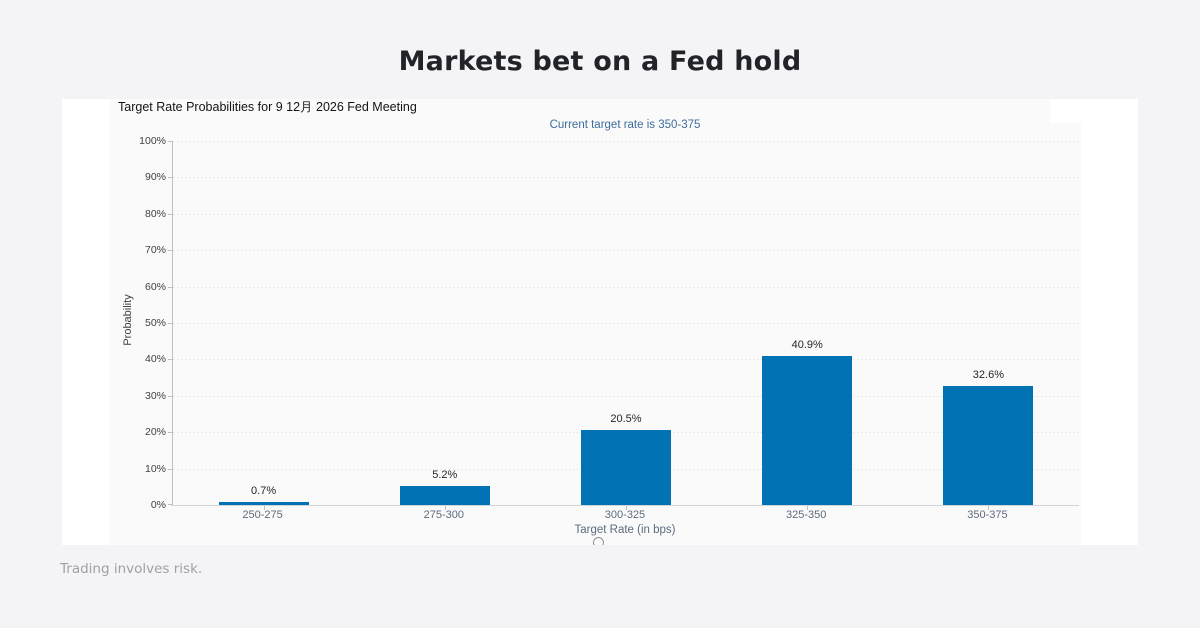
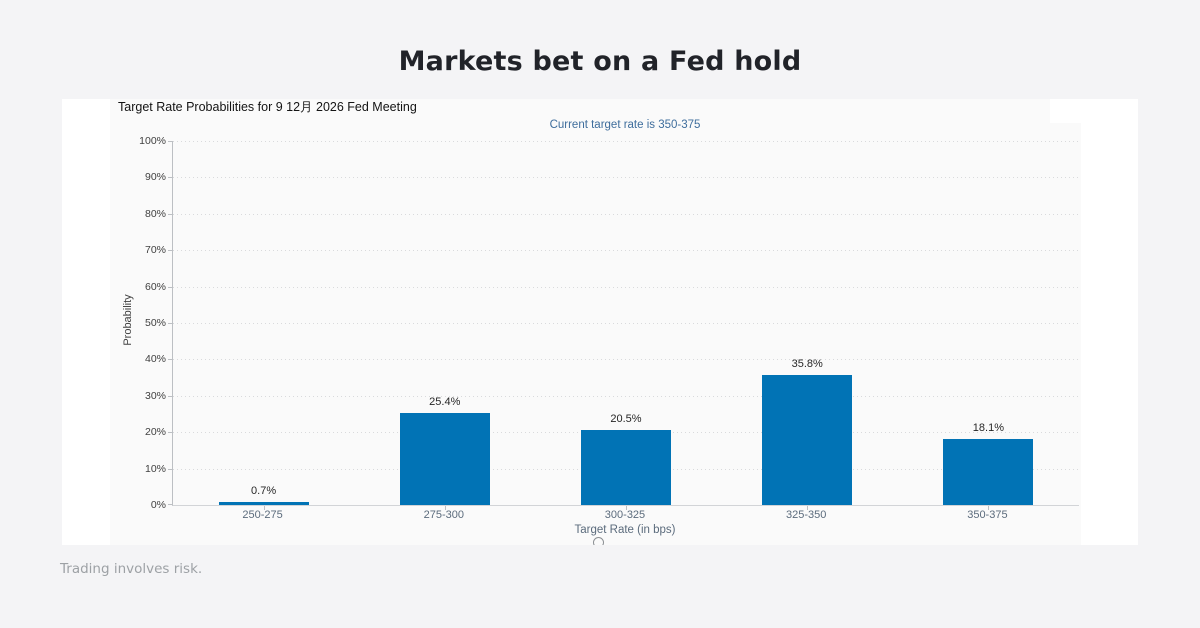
275-300: 5.2% -> 25.4%
325-350: 40.9% -> 35.8%
350-375: 32.6% -> 18.1%
